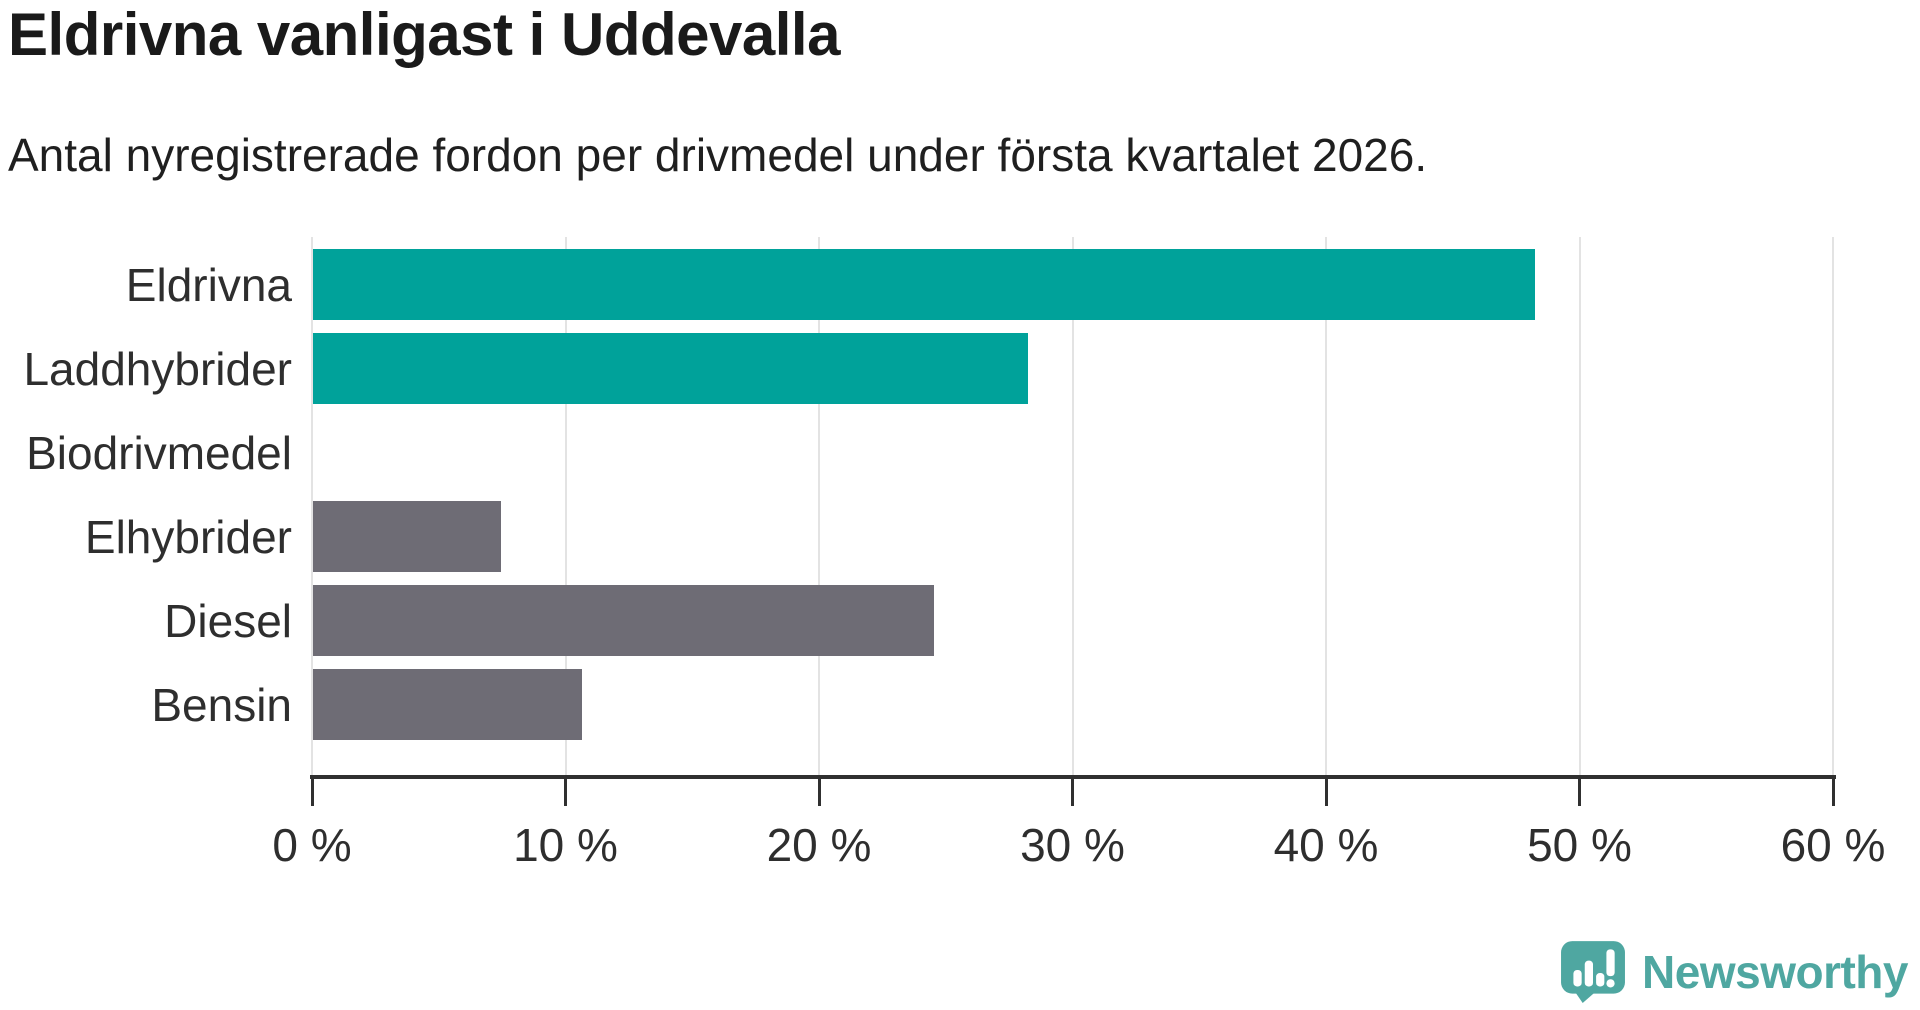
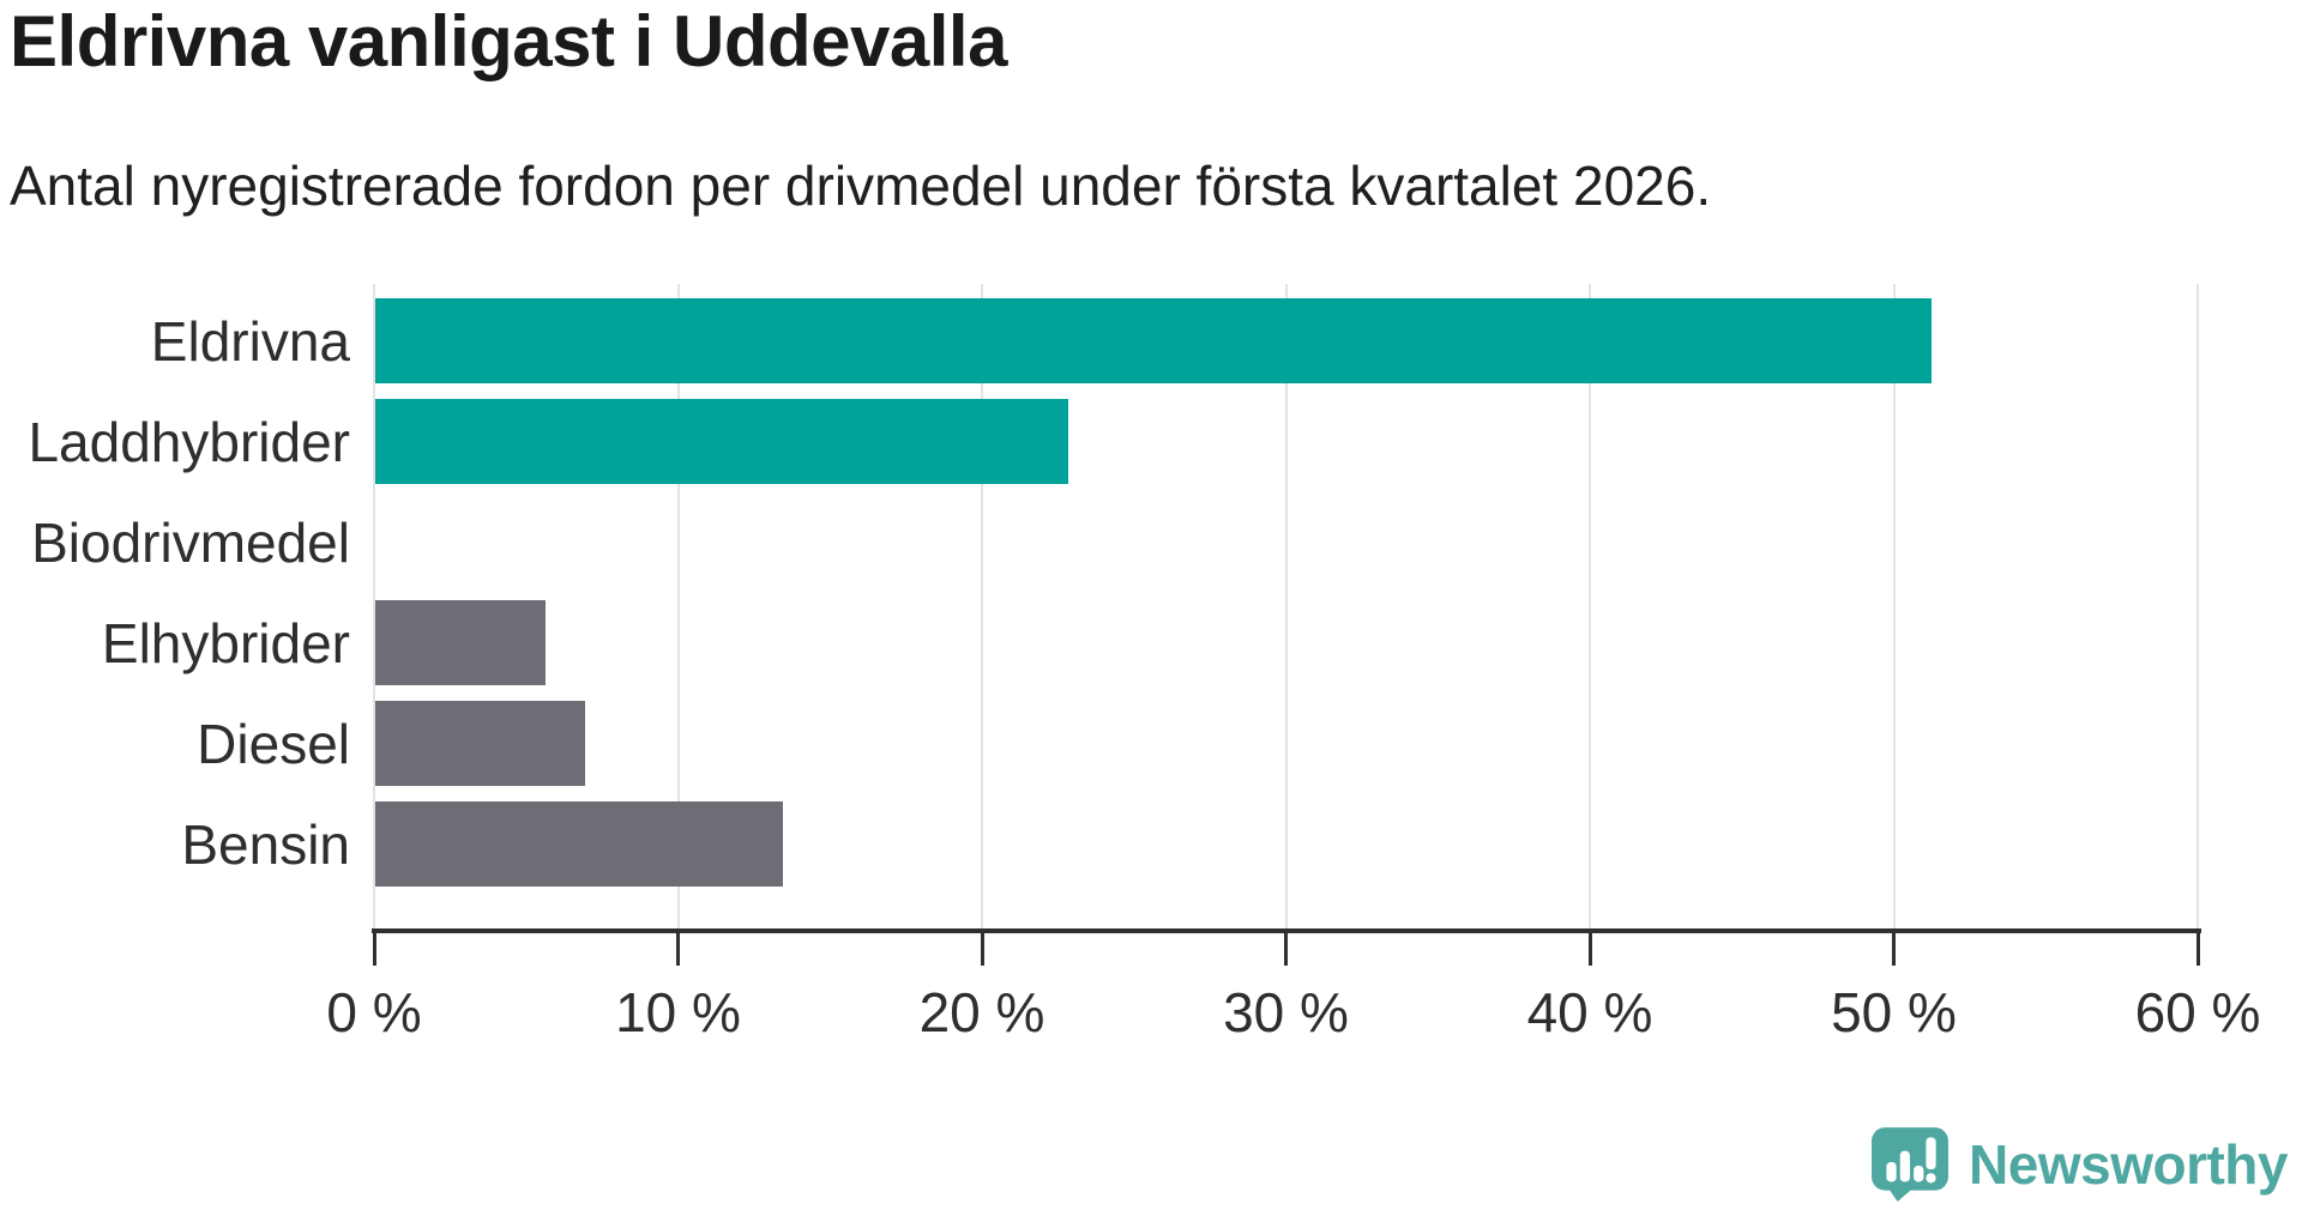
Eldrivna: 48.2% -> 51.2%
Laddhybrider: 28.2% -> 22.8%
Elhybrider: 7.4% -> 5.6%
Diesel: 24.5% -> 6.9%
Bensin: 10.6% -> 13.4%
